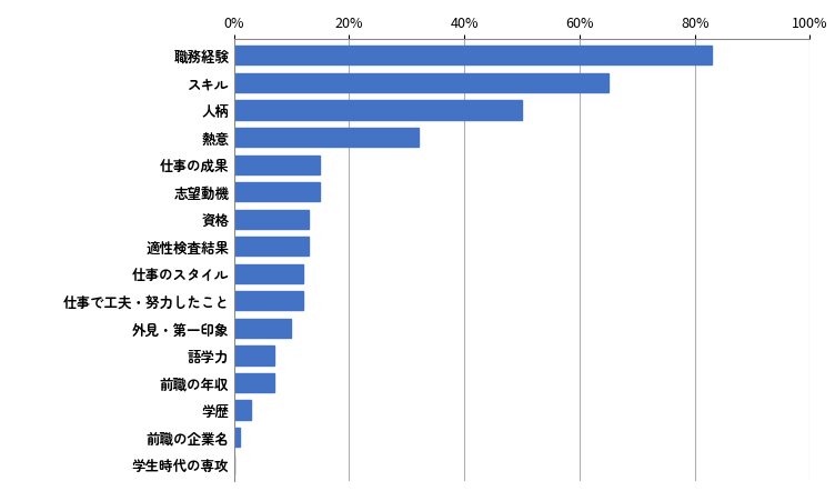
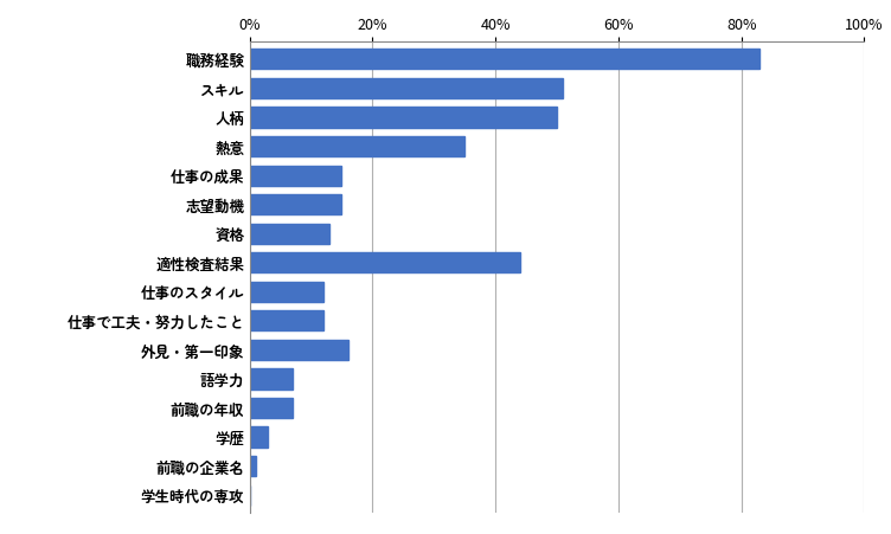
スキル: 65% -> 51%
熱意: 32% -> 35%
適性検査結果: 13% -> 44%
外見・第一印象: 10% -> 16%
